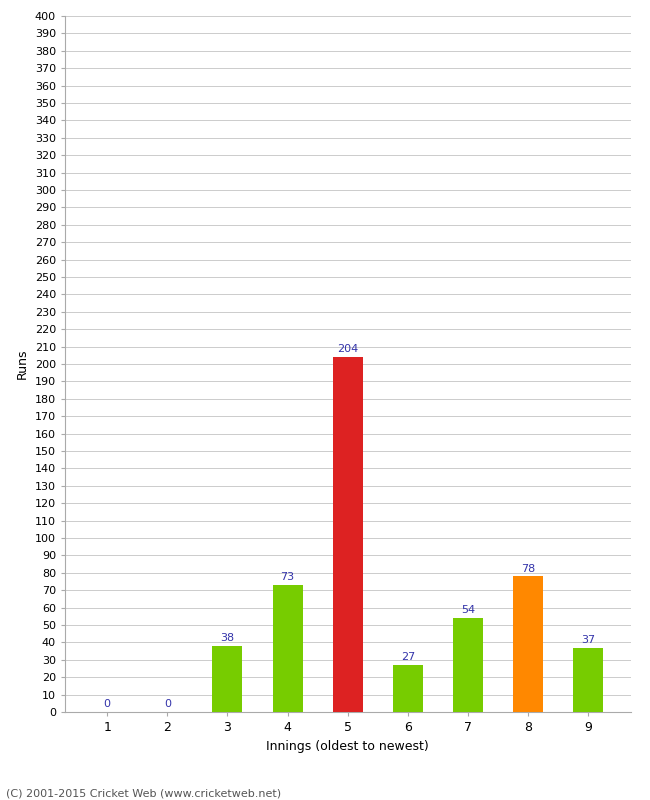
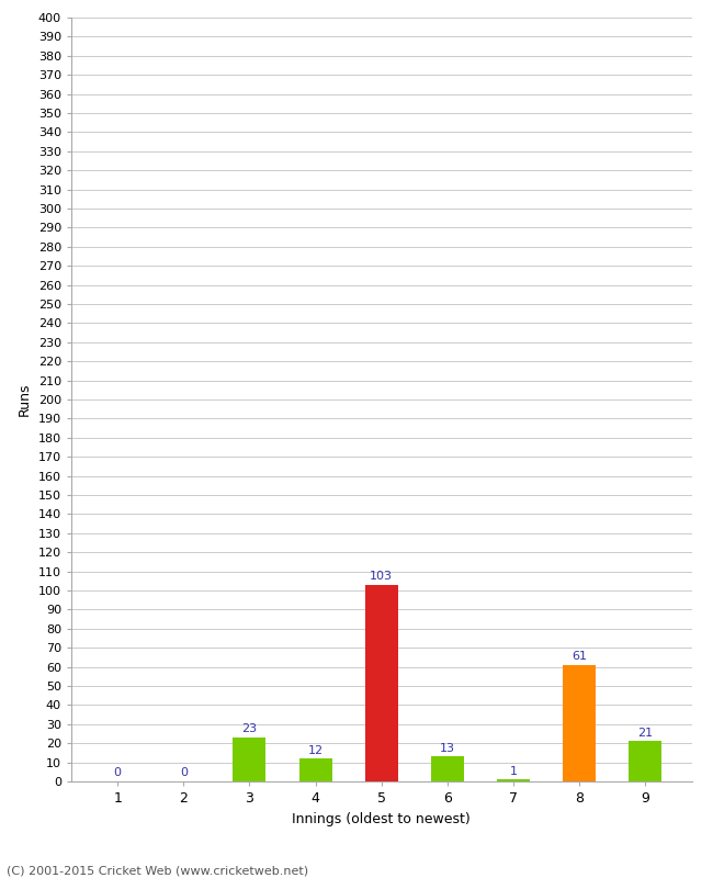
3: 38 -> 23
4: 73 -> 12
5: 204 -> 103
6: 27 -> 13
7: 54 -> 1
8: 78 -> 61
9: 37 -> 21
